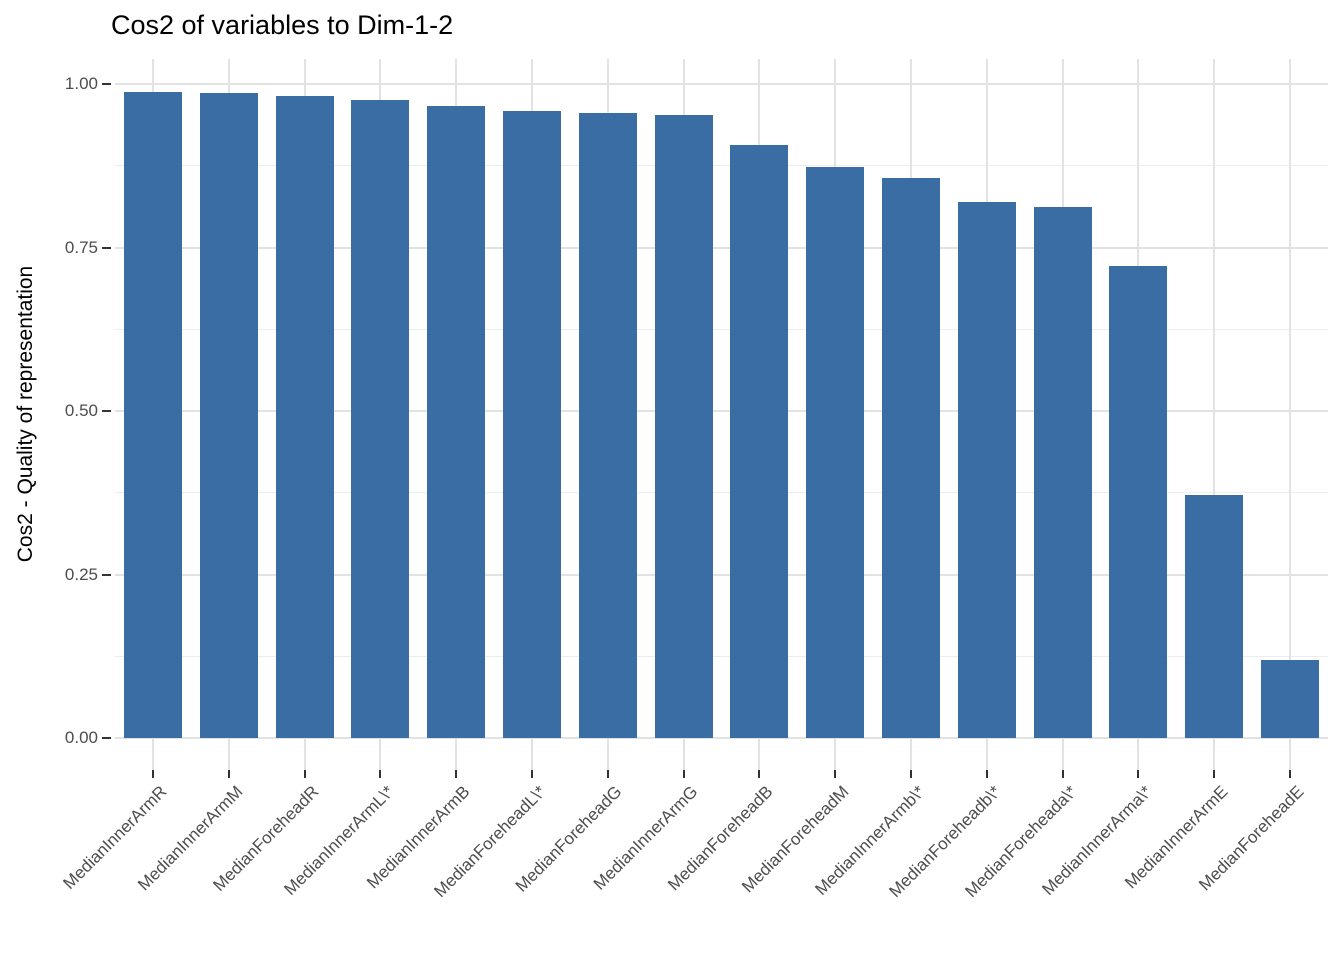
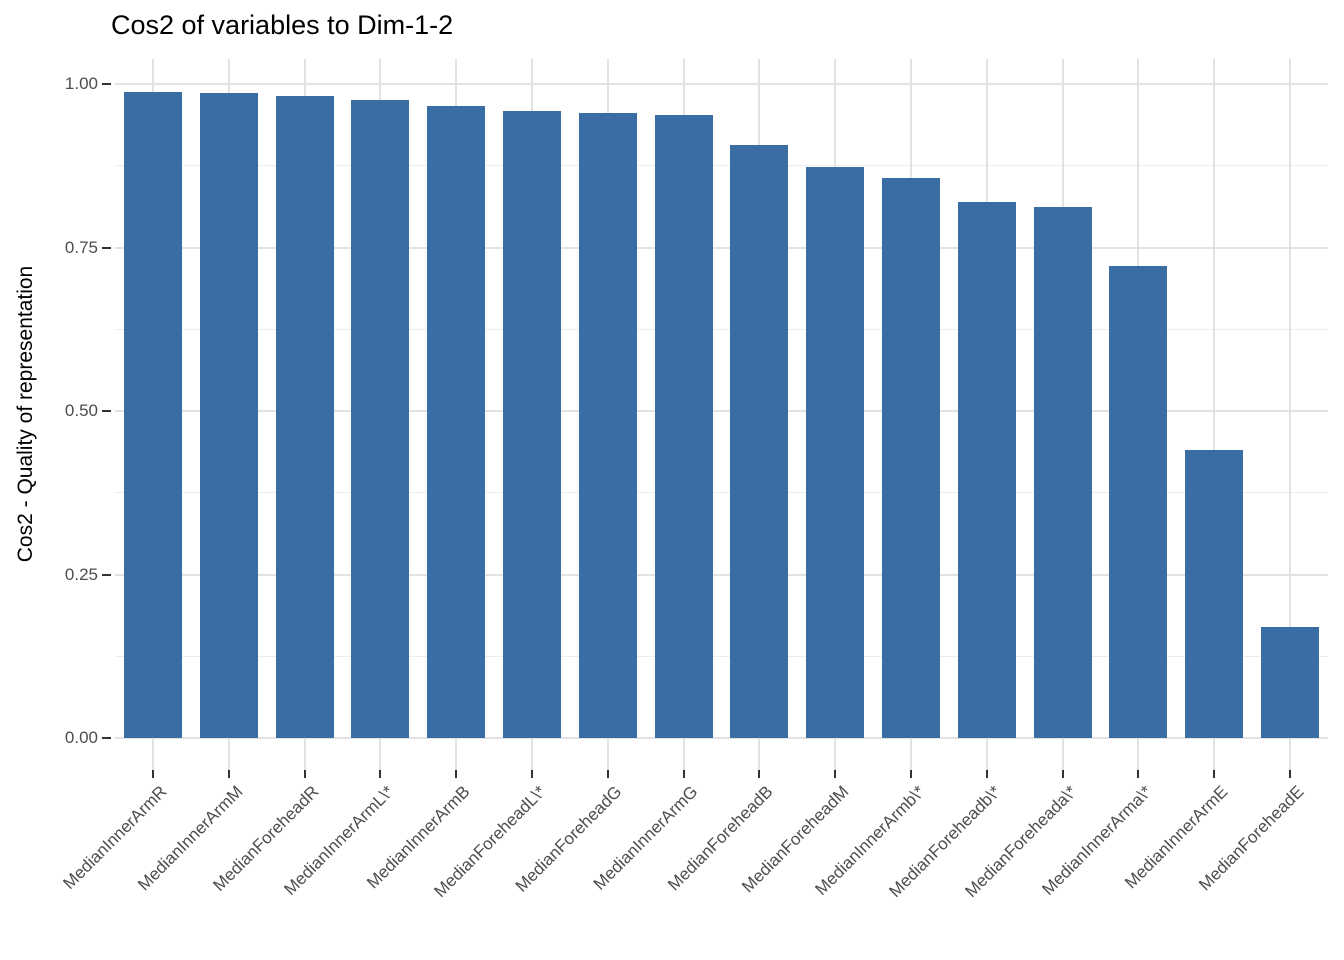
MedianInnerArmE: 0.37 -> 0.44
MedianForeheadE: 0.12 -> 0.17
